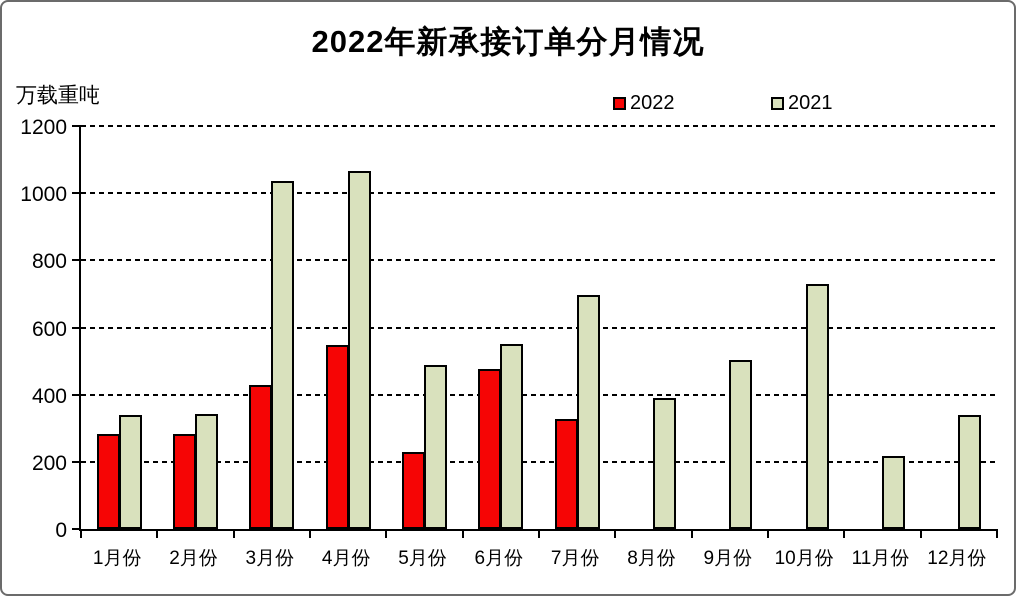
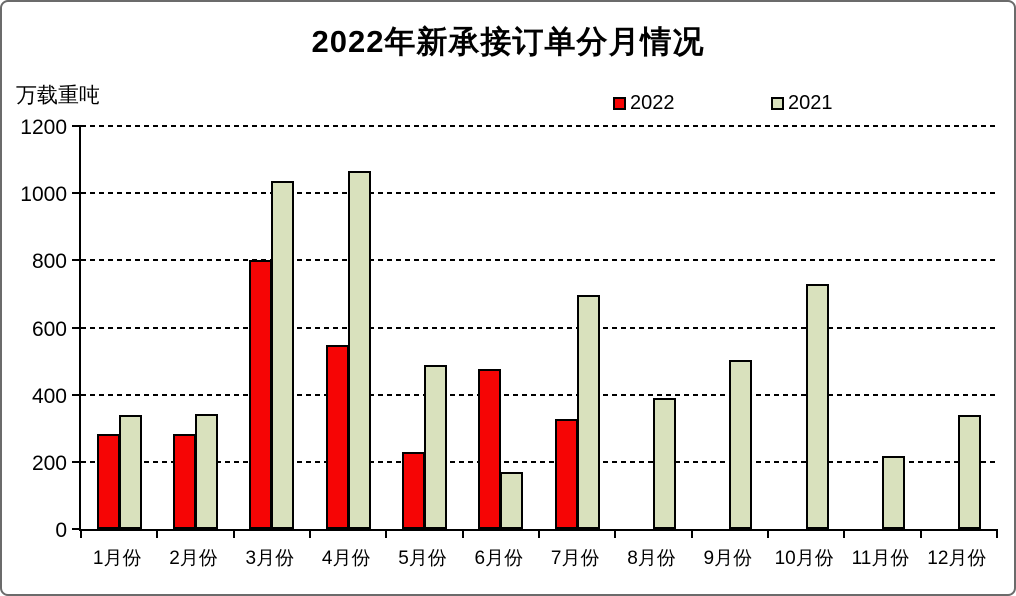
2022/3月份: 430 -> 800
2021/6月份: 550 -> 170
